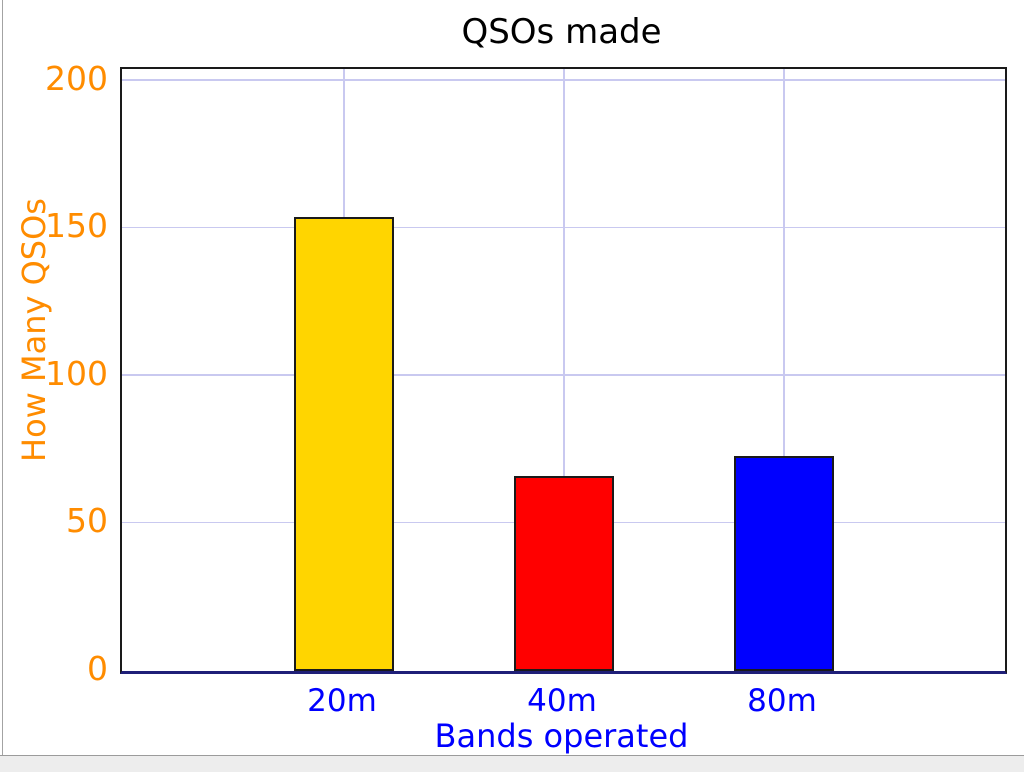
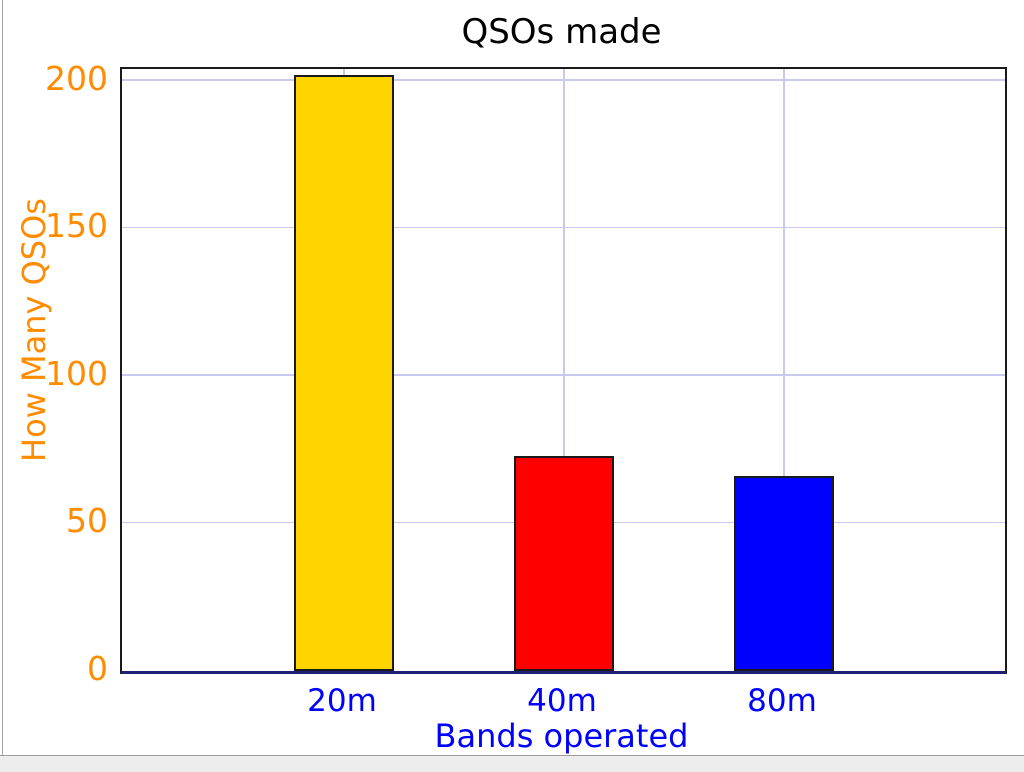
20m: 154 -> 202
40m: 66 -> 73
80m: 73 -> 66
